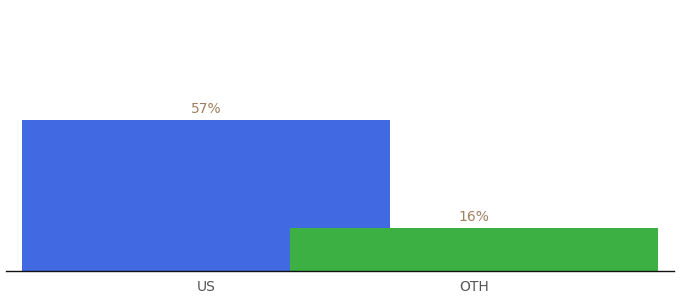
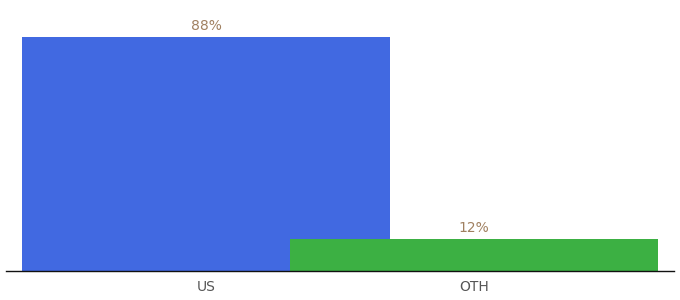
US: 57% -> 88%
OTH: 16% -> 12%
